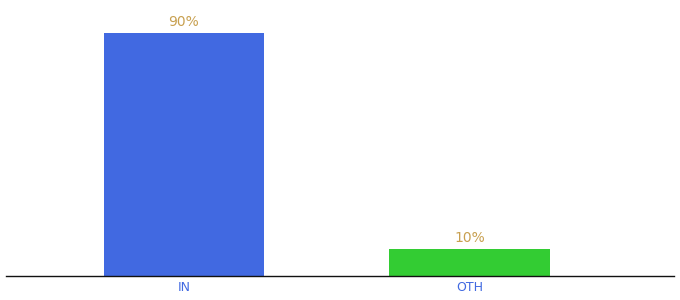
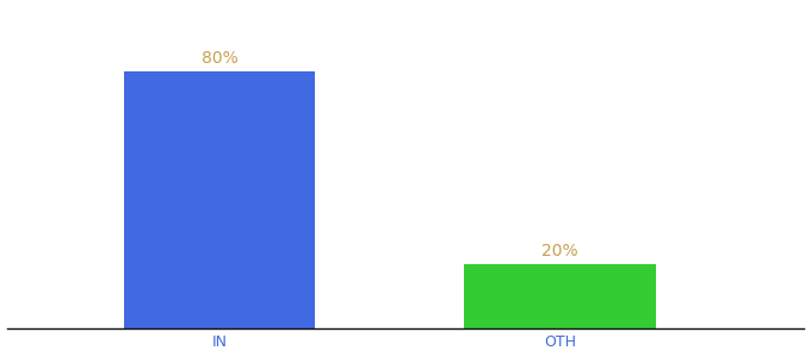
IN: 90% -> 80%
OTH: 10% -> 20%
